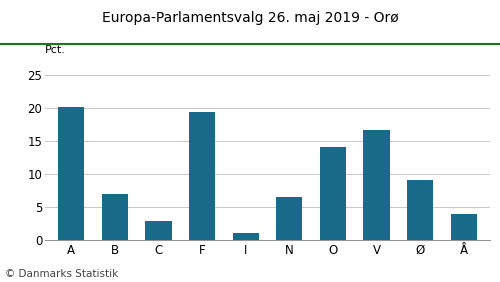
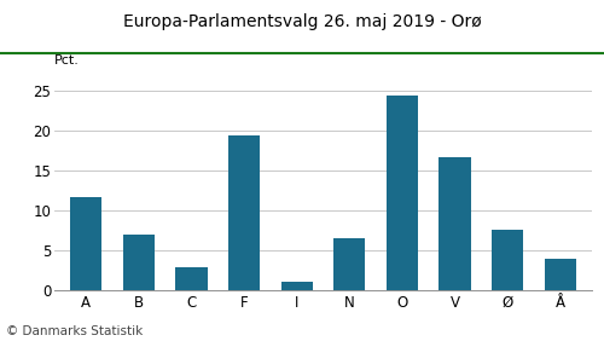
A: 20.1 -> 11.6
O: 14.1 -> 24.4
Ø: 9.1 -> 7.6
